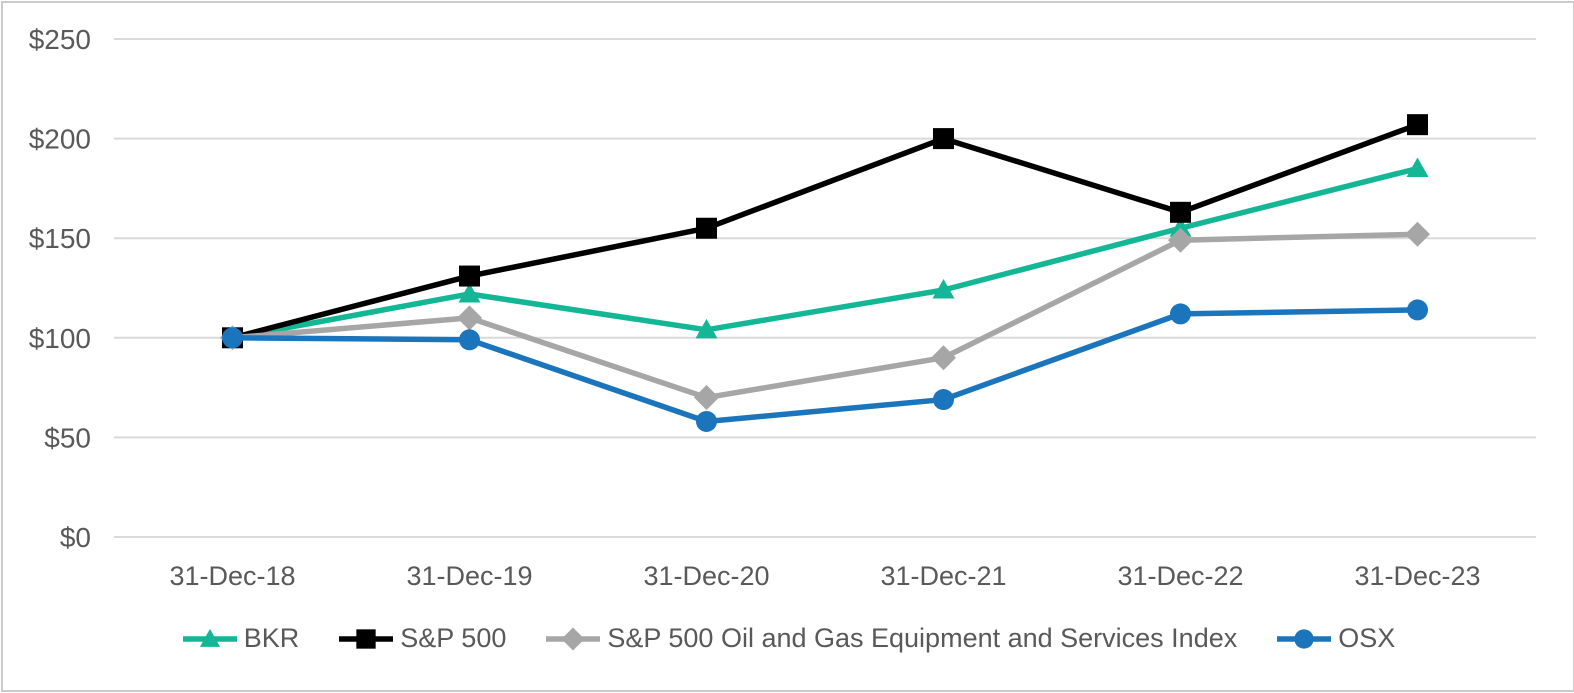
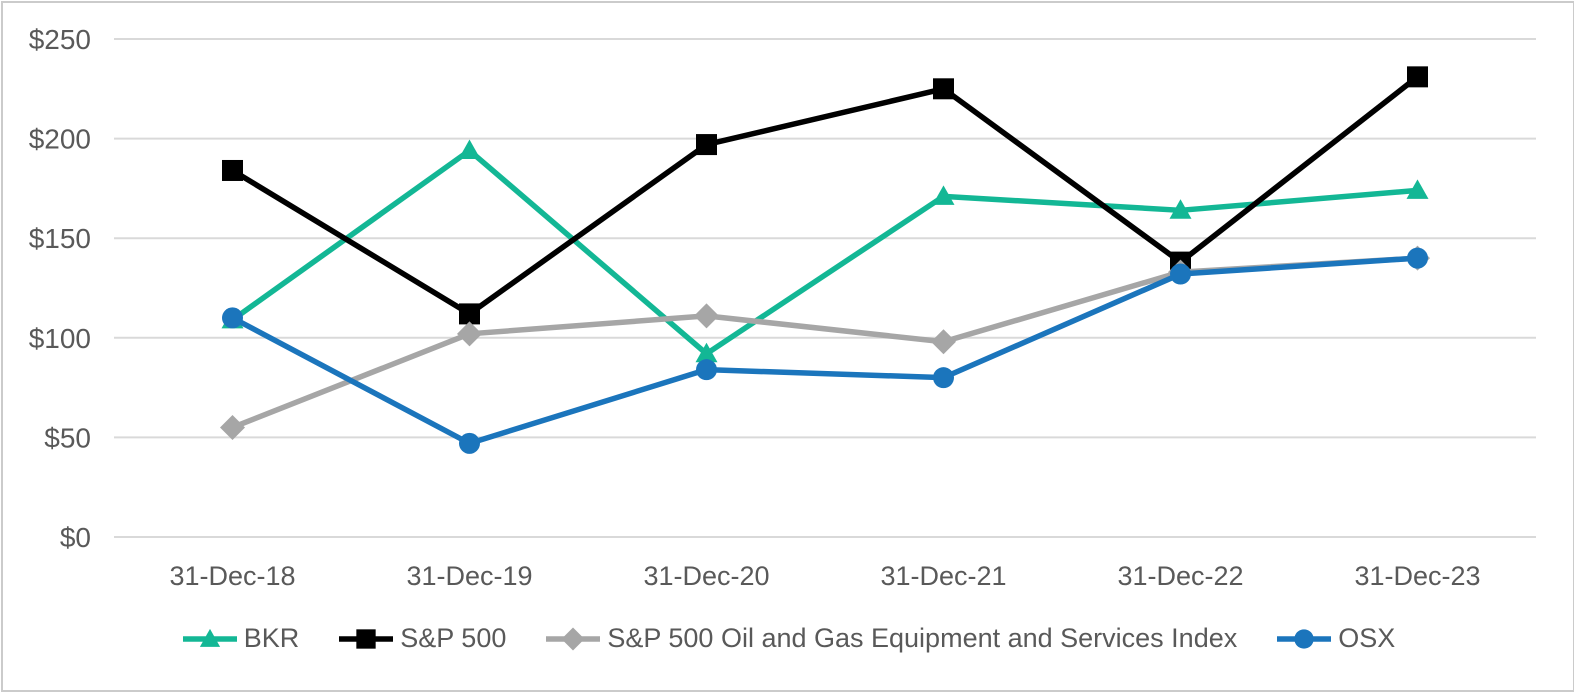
BKR/31-Dec-18: $100 -> $109
S&P 500/31-Dec-18: $100 -> $184
S&P 500 Oil and Gas Equipment and Services Index/31-Dec-18: $100 -> $55
OSX/31-Dec-18: $100 -> $110
BKR/31-Dec-19: $122 -> $194
S&P 500/31-Dec-19: $131 -> $112
S&P 500 Oil and Gas Equipment and Services Index/31-Dec-19: $110 -> $102
OSX/31-Dec-19: $99 -> $47
BKR/31-Dec-20: $104 -> $92
S&P 500/31-Dec-20: $155 -> $197
S&P 500 Oil and Gas Equipment and Services Index/31-Dec-20: $70 -> $111
OSX/31-Dec-20: $58 -> $84
BKR/31-Dec-21: $124 -> $171
S&P 500/31-Dec-21: $200 -> $225
S&P 500 Oil and Gas Equipment and Services Index/31-Dec-21: $90 -> $98
OSX/31-Dec-21: $69 -> $80
BKR/31-Dec-22: $155 -> $164
S&P 500/31-Dec-22: $163 -> $138
S&P 500 Oil and Gas Equipment and Services Index/31-Dec-22: $149 -> $133
OSX/31-Dec-22: $112 -> $132
BKR/31-Dec-23: $185 -> $174
S&P 500/31-Dec-23: $207 -> $231
S&P 500 Oil and Gas Equipment and Services Index/31-Dec-23: $152 -> $140
OSX/31-Dec-23: $114 -> $140
